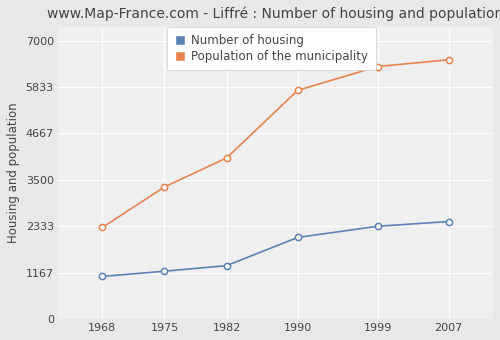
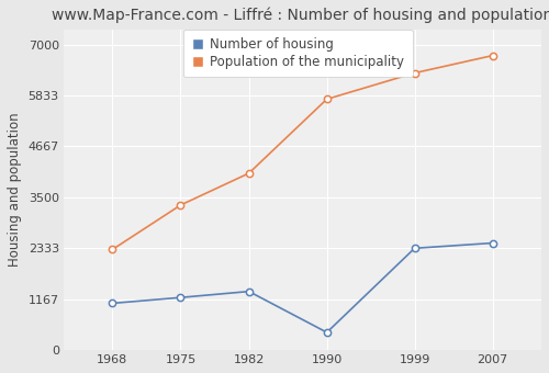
Number of housing/1990: 2050 -> 400
Population of the municipality/2007: 6520 -> 6750
